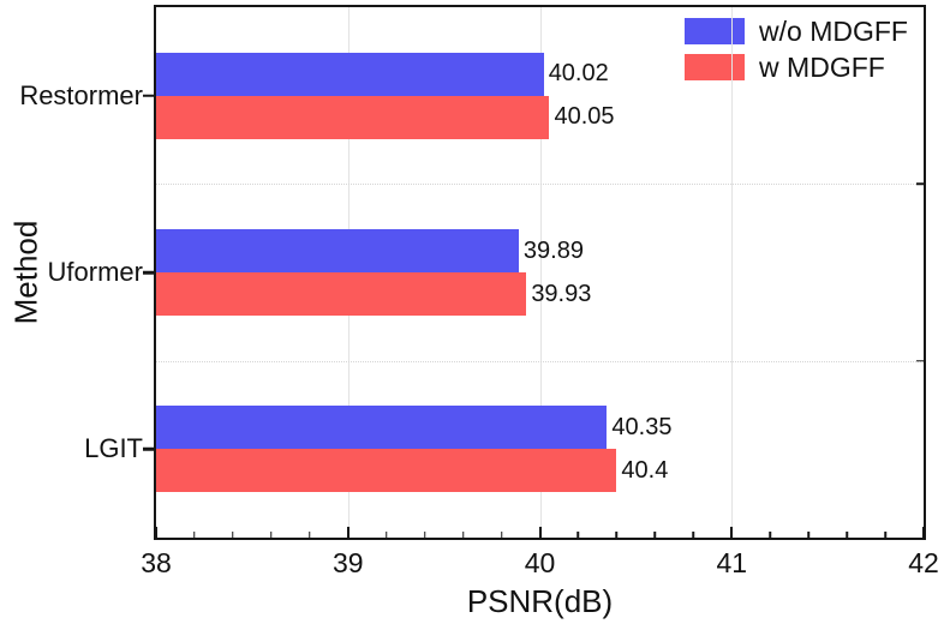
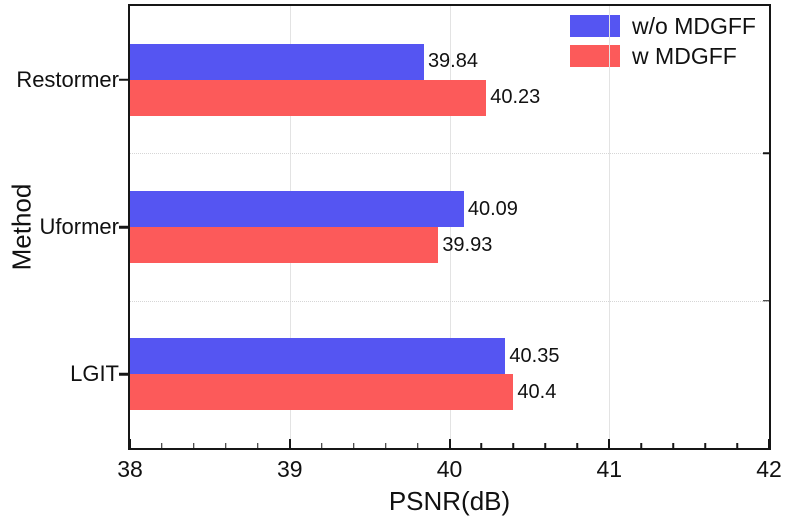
w/o MDGFF/Restormer: 40.02 -> 39.84
w MDGFF/Restormer: 40.05 -> 40.23
w/o MDGFF/Uformer: 39.89 -> 40.09
